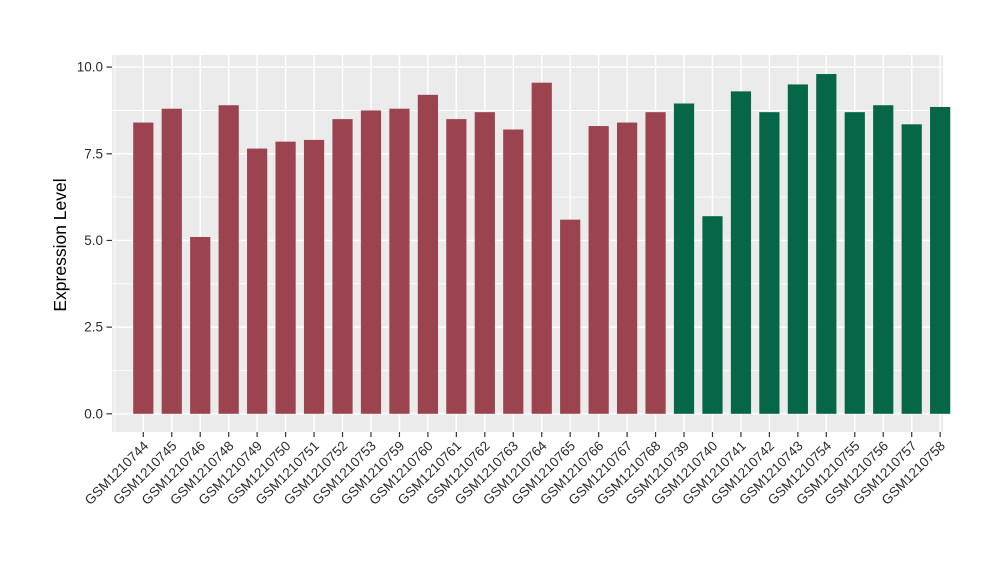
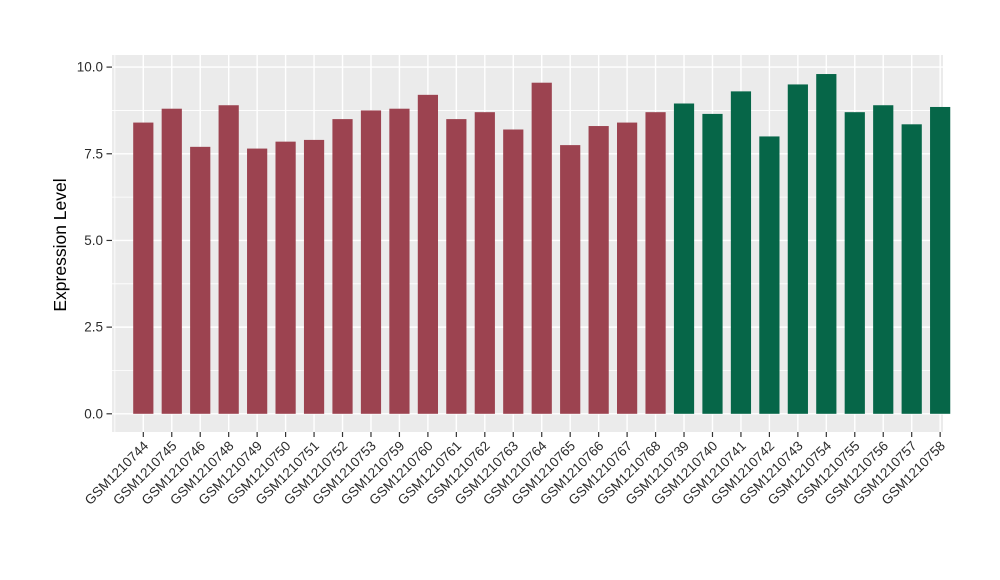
GSM1210746: 5.1 -> 7.7
GSM1210765: 5.6 -> 7.8
GSM1210740: 5.7 -> 8.7
GSM1210742: 8.7 -> 8.0
